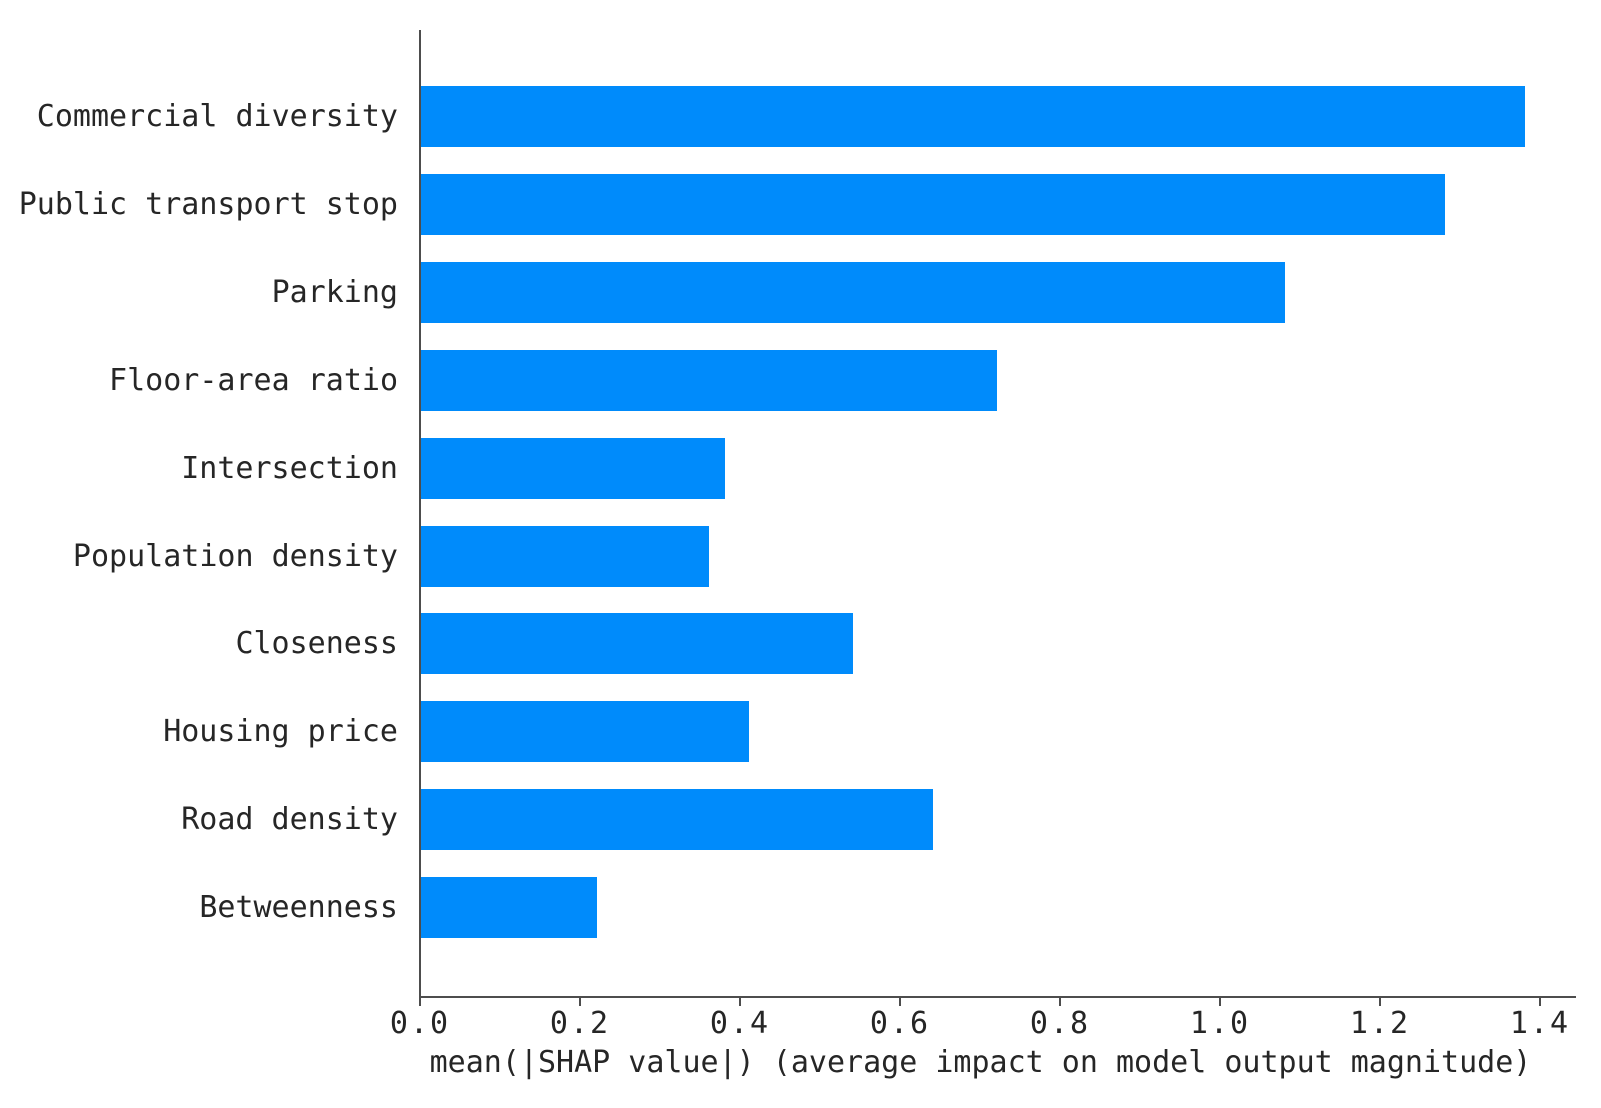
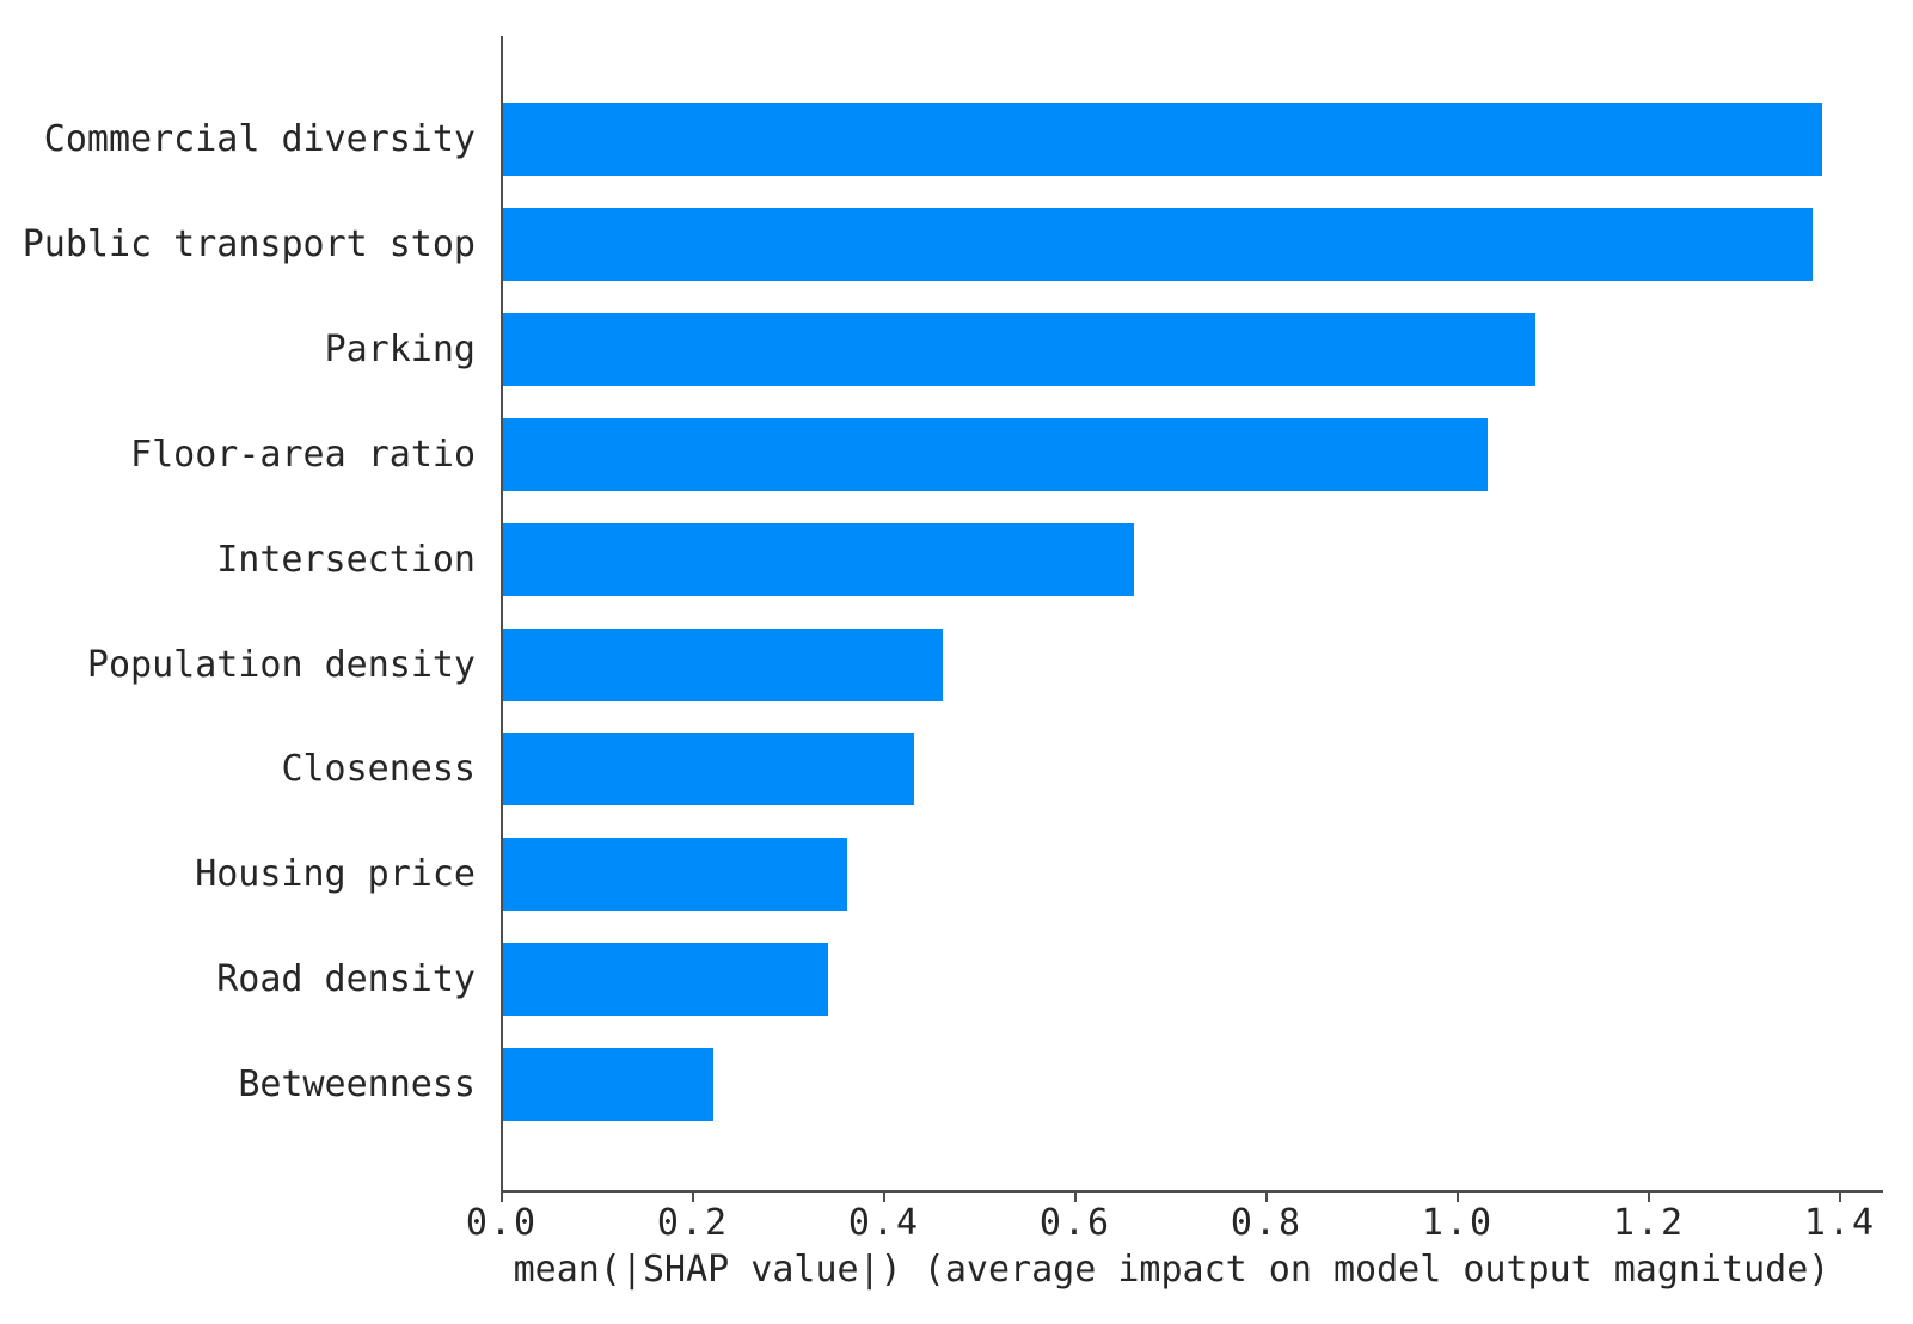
Public transport stop: 1.28 -> 1.37
Floor-area ratio: 0.72 -> 1.03
Intersection: 0.38 -> 0.66
Population density: 0.36 -> 0.46
Closeness: 0.54 -> 0.43
Housing price: 0.41 -> 0.36
Road density: 0.64 -> 0.34
